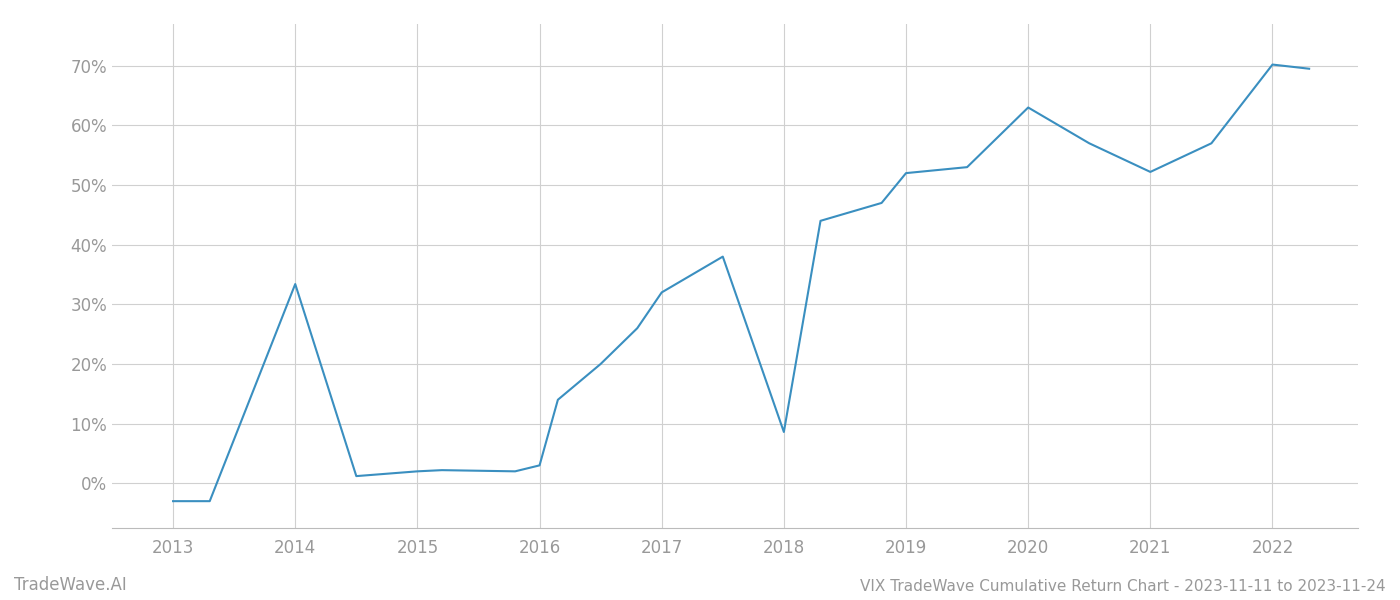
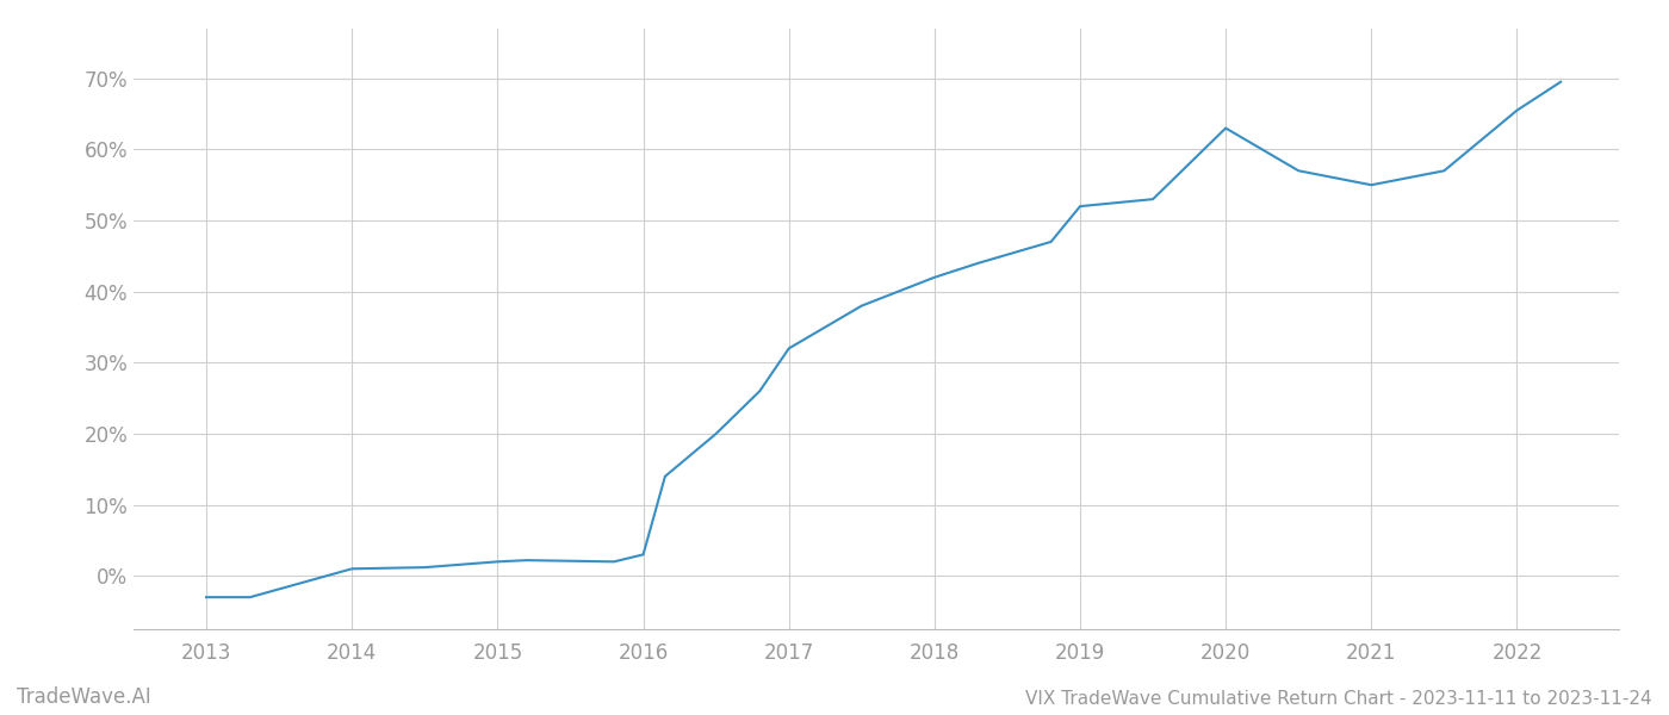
2014: 33.4% -> 1.0%
2018: 8.6% -> 42.0%
2021: 52.2% -> 55.0%
2022: 70.2% -> 65.5%
